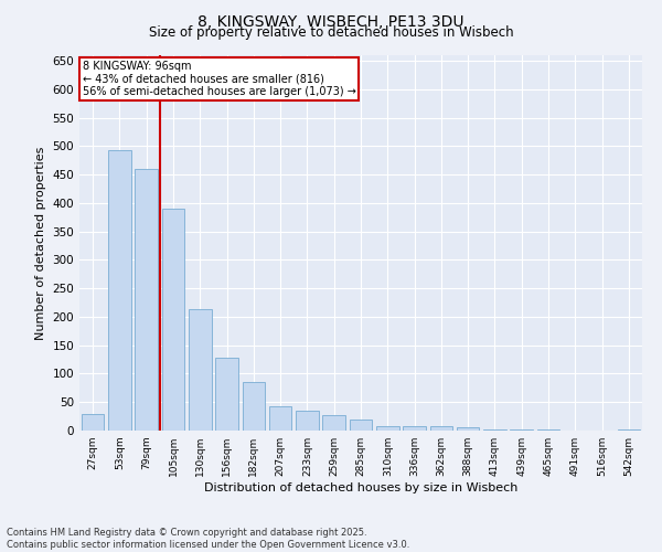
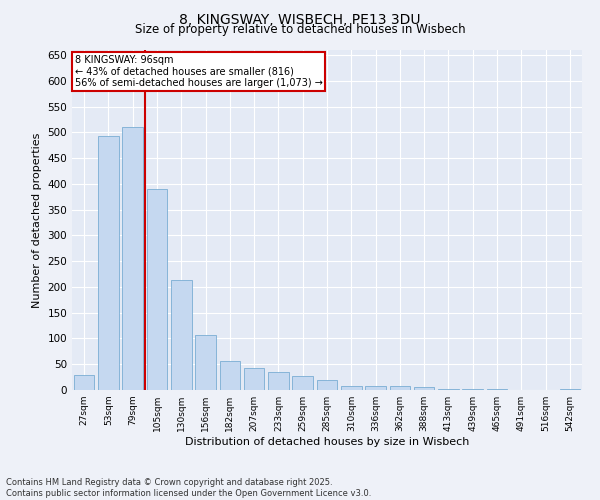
79sqm: 460 -> 510
156sqm: 128 -> 107
182sqm: 86 -> 57
